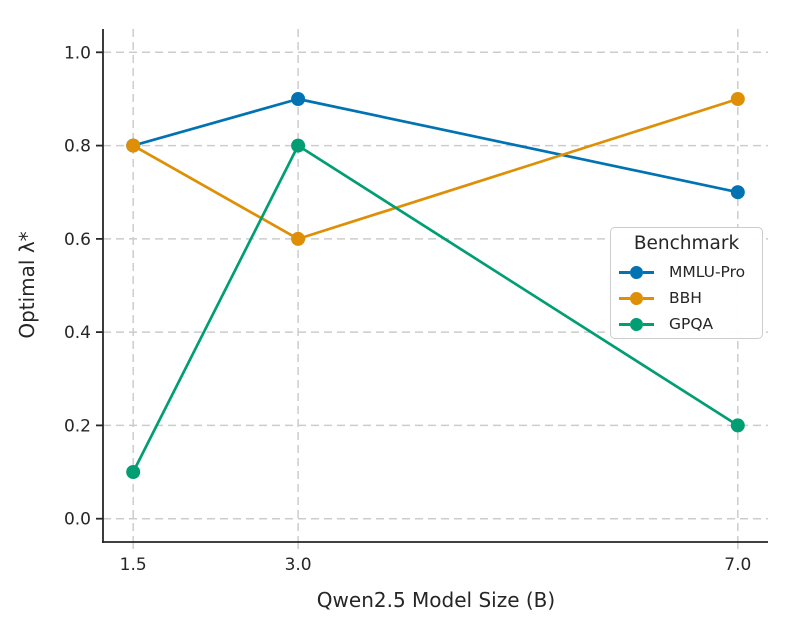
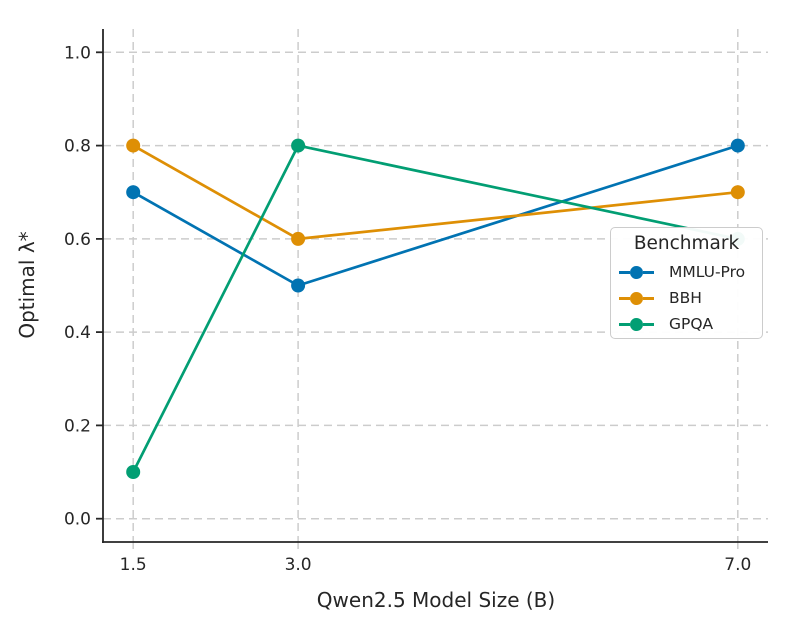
MMLU-Pro/1.5: 0.8 -> 0.7
MMLU-Pro/3.0: 0.9 -> 0.5
MMLU-Pro/7.0: 0.7 -> 0.8
BBH/7.0: 0.9 -> 0.7
GPQA/7.0: 0.2 -> 0.6
